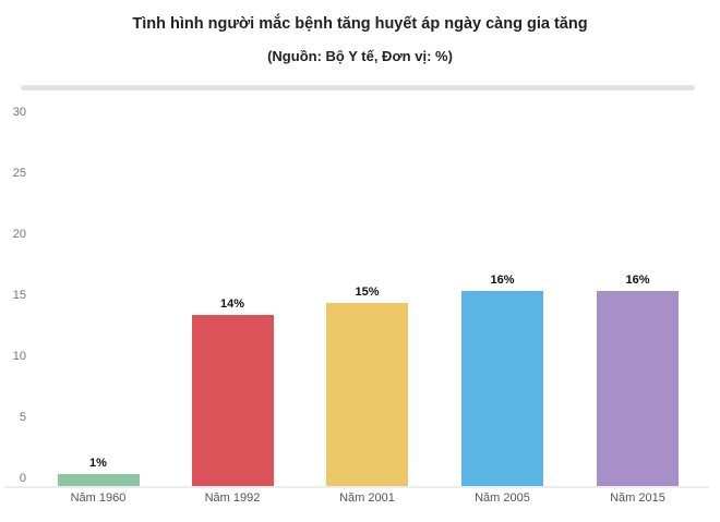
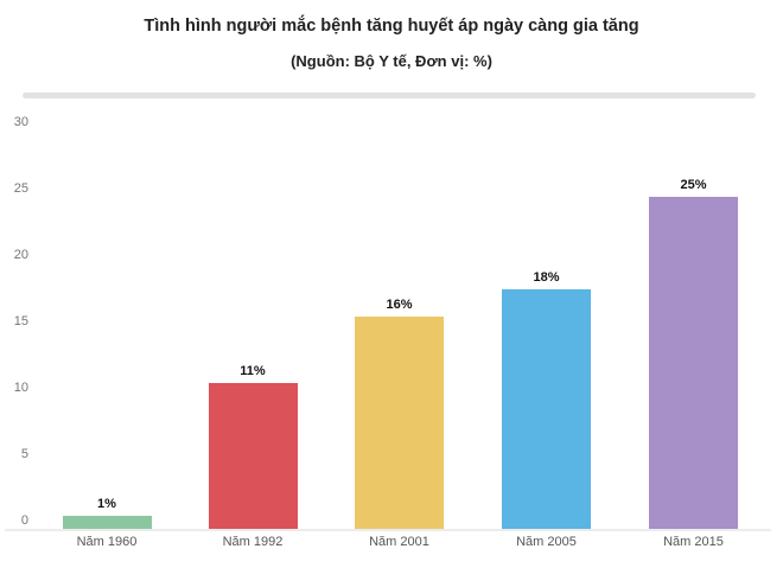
Năm 1992: 14% -> 11%
Năm 2001: 15% -> 16%
Năm 2005: 16% -> 18%
Năm 2015: 16% -> 25%
